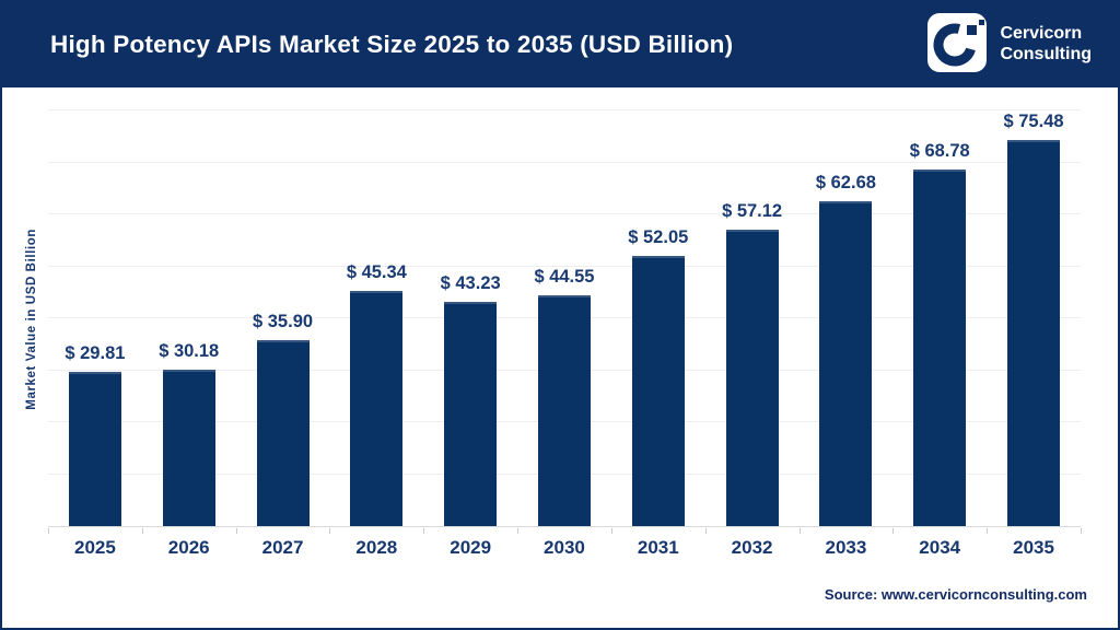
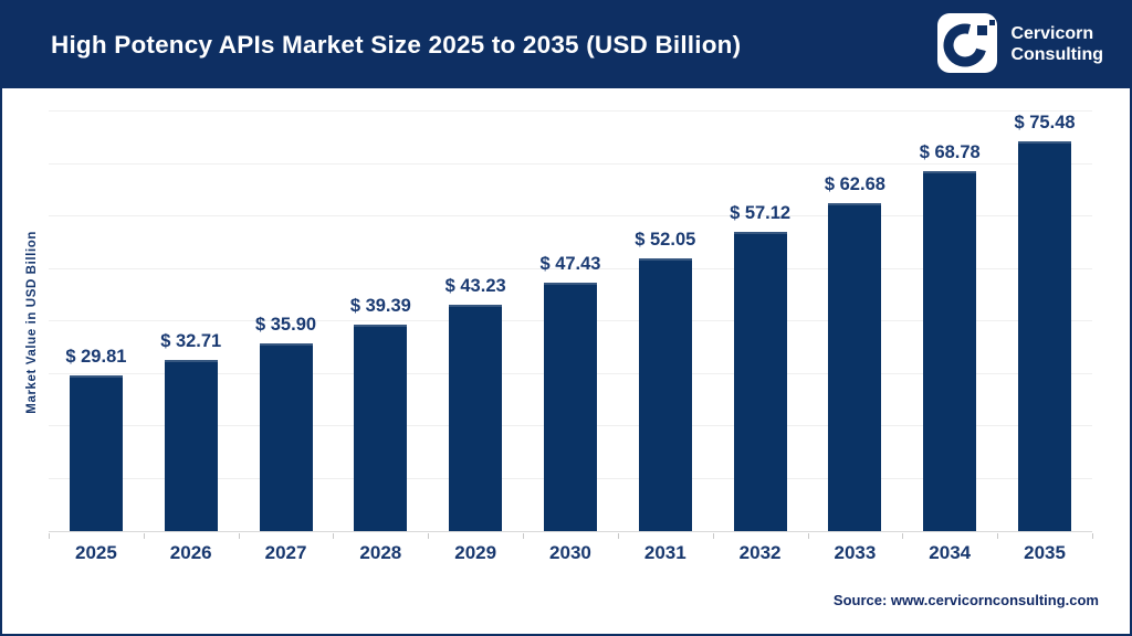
2026: 30.18 -> 32.71
2028: 45.34 -> 39.39
2030: 44.55 -> 47.43
